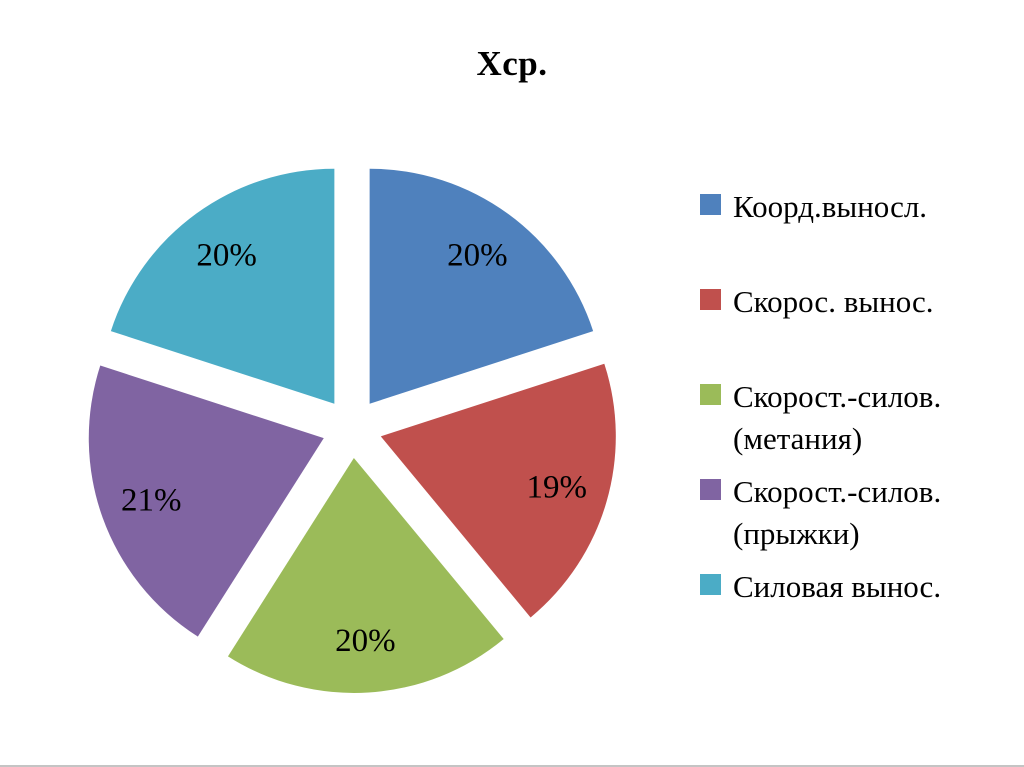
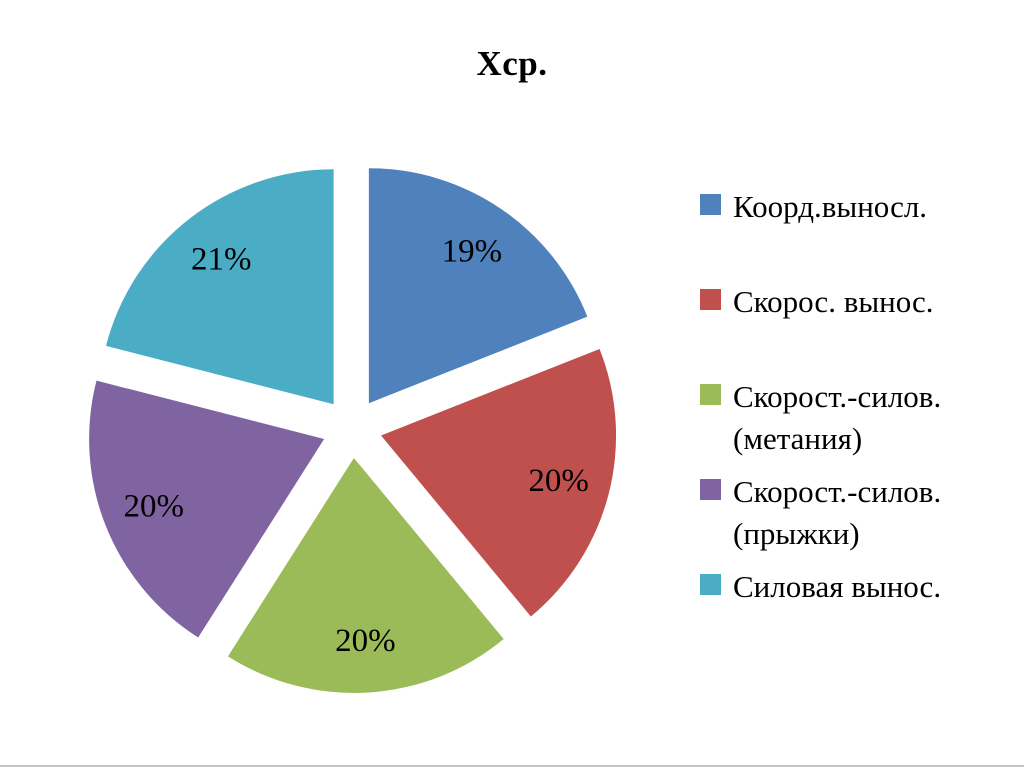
Коорд.выносл.: 20% -> 19%
Скорос. вынос.: 19% -> 20%
Скорост.-силов. (прыжки): 21% -> 20%
Силовая вынос.: 20% -> 21%
